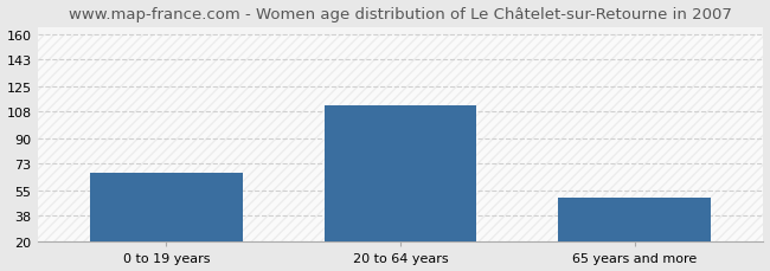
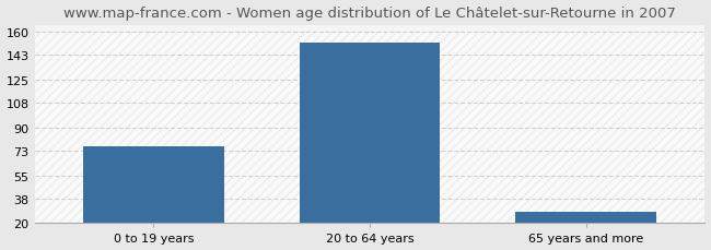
0 to 19 years: 67 -> 76
20 to 64 years: 112 -> 152
65 years and more: 50 -> 28
